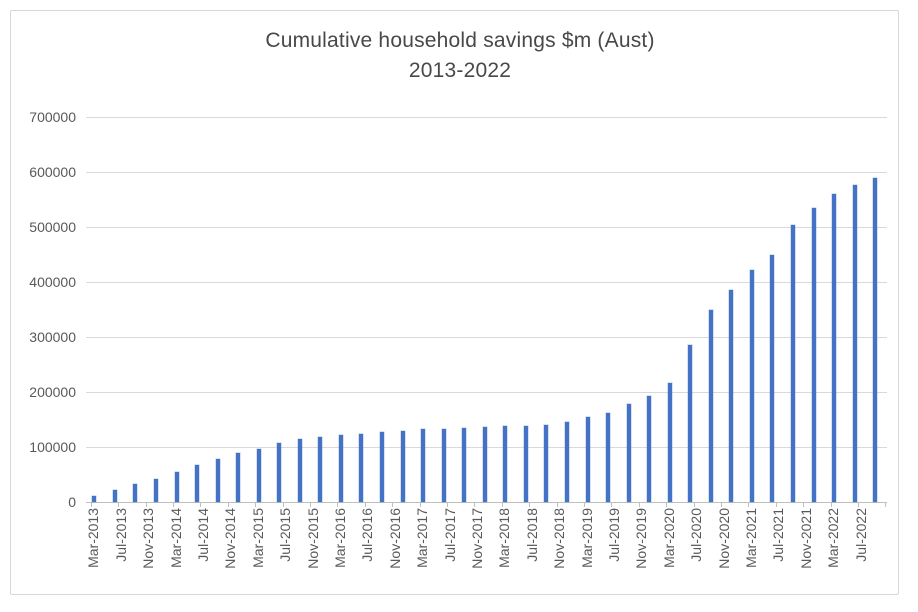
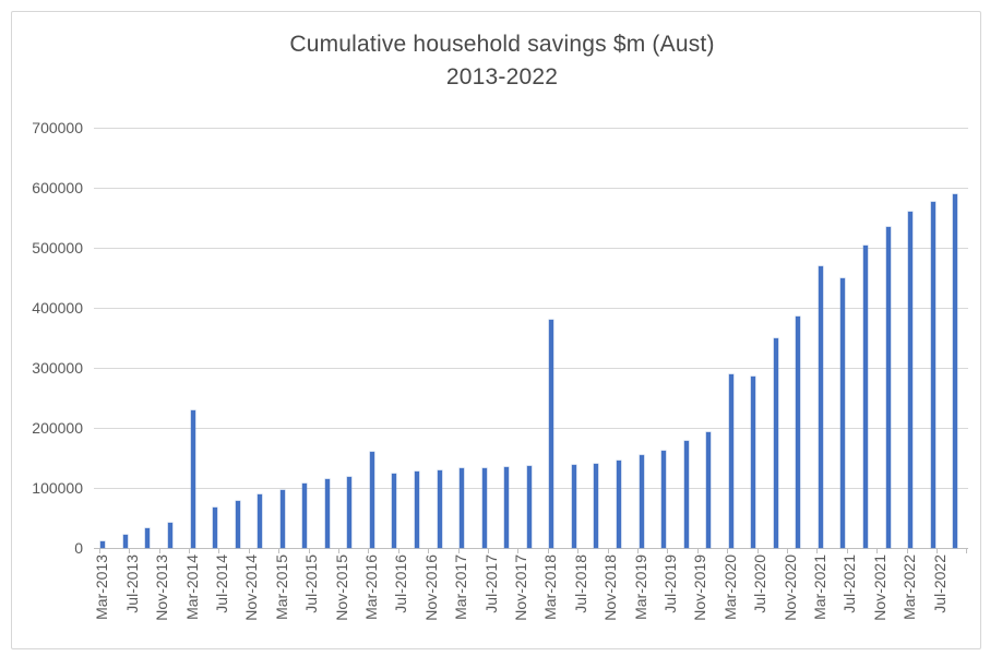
Mar-2014: 60000 -> 230000
Mar-2016: 120000 -> 160000
Mar-2018: 140000 -> 380000
Mar-2020: 220000 -> 290000
Mar-2021: 420000 -> 470000
